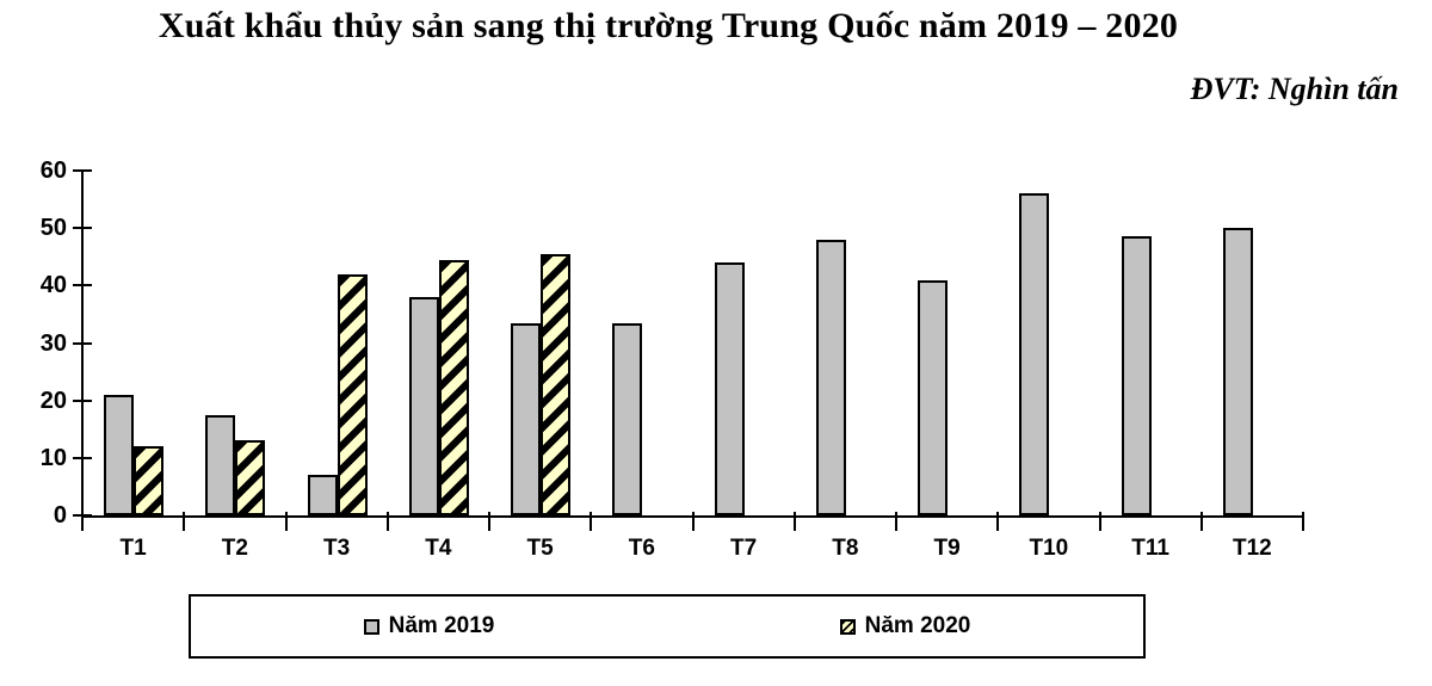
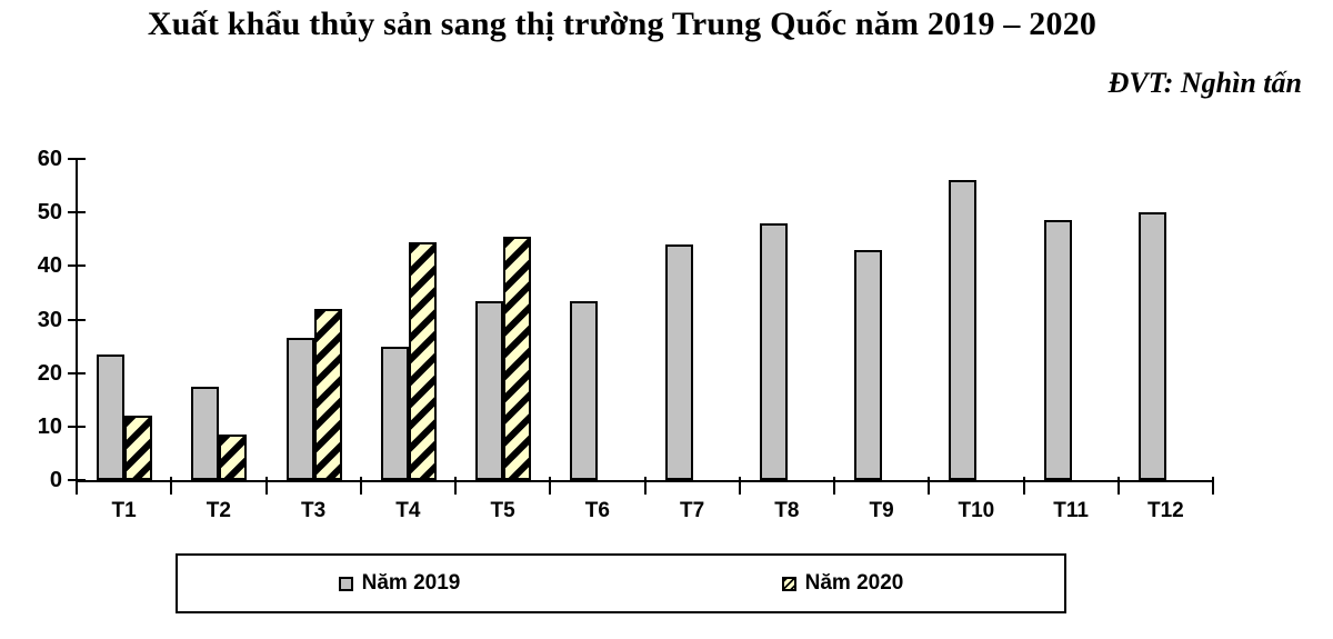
Năm 2019/T1: 21 -> 24
Năm 2020/T2: 13 -> 8
Năm 2019/T3: 7 -> 26
Năm 2020/T3: 42 -> 32
Năm 2019/T4: 38 -> 25
Năm 2019/T9: 41 -> 43
